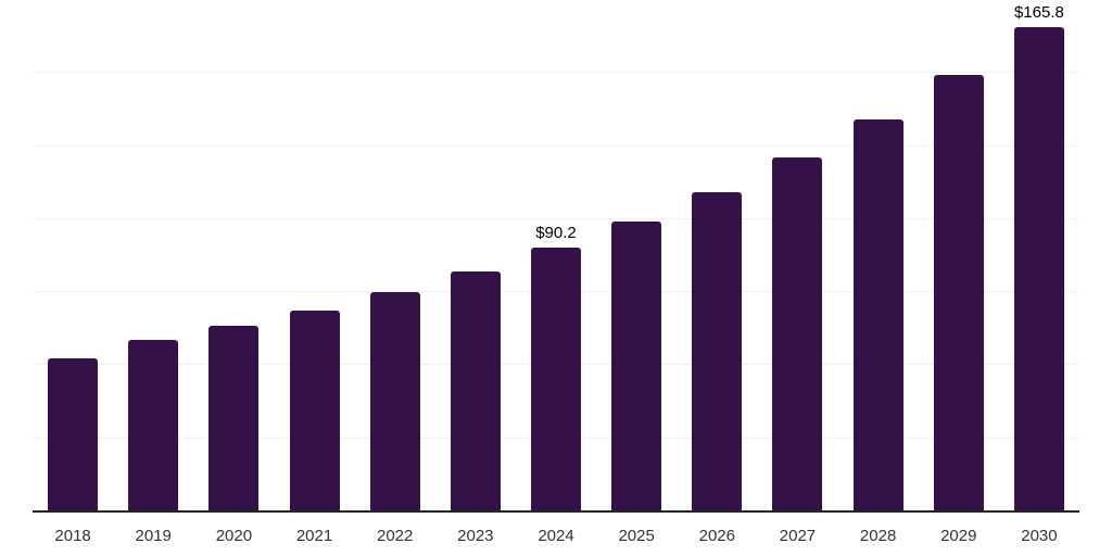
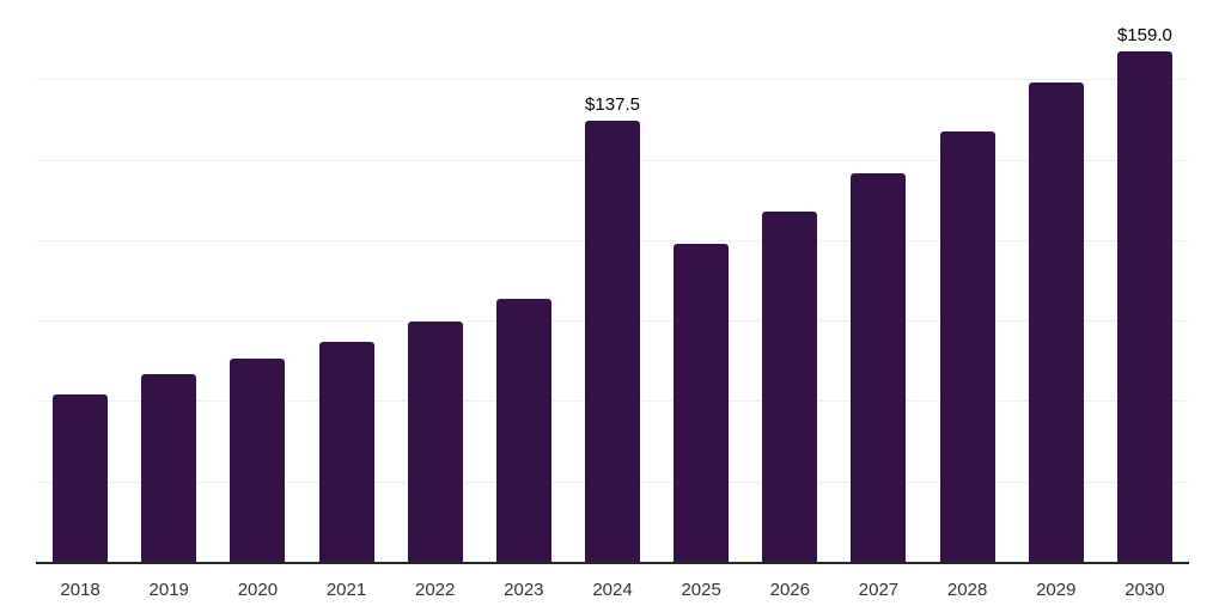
2024: $90.2 -> $137.5
2030: $165.8 -> $159.0
